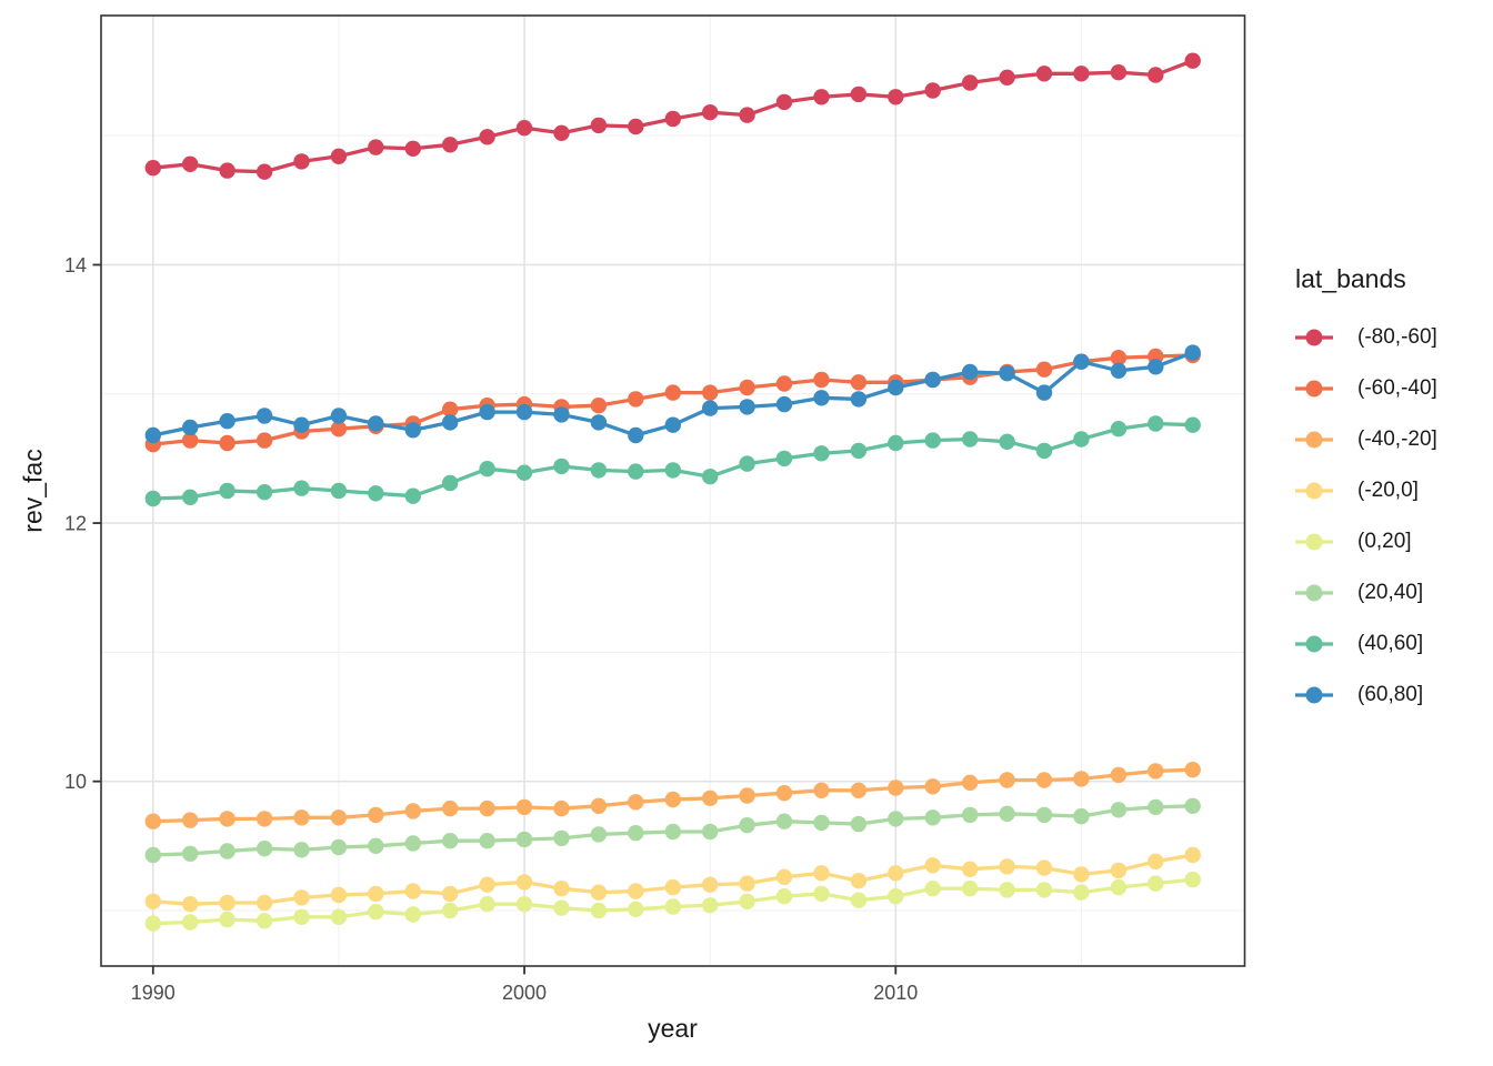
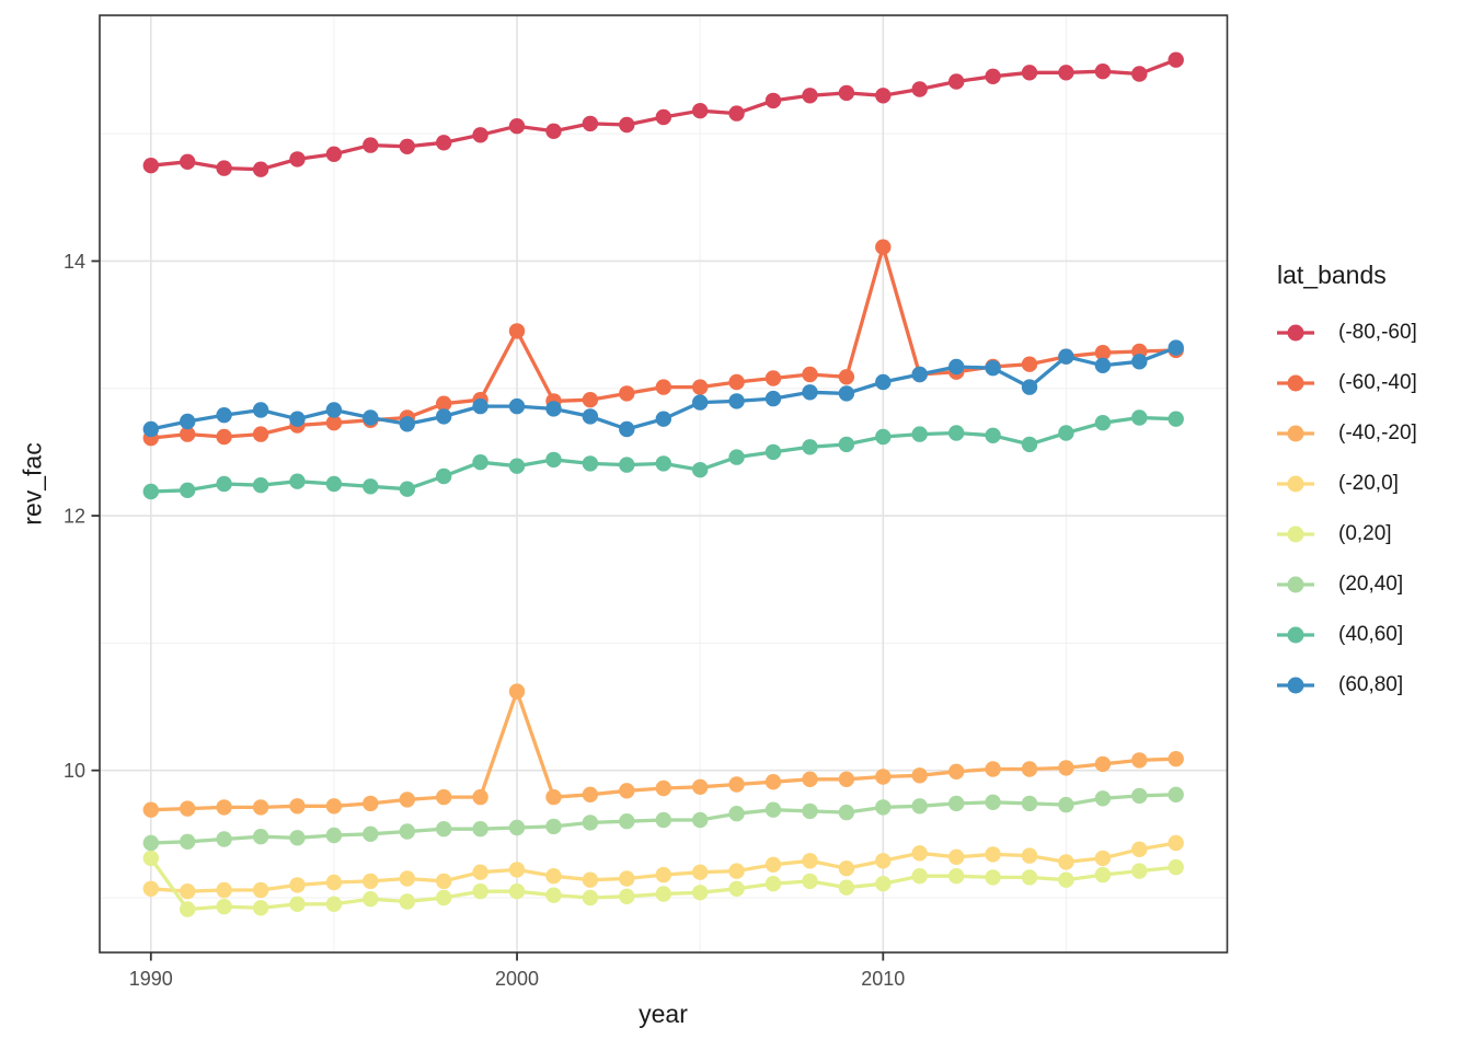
(0,20]/1990: 8.90 -> 9.31
(-60,-40]/2000: 12.92 -> 13.45
(-40,-20]/2000: 9.80 -> 10.62
(-60,-40]/2010: 13.09 -> 14.11
